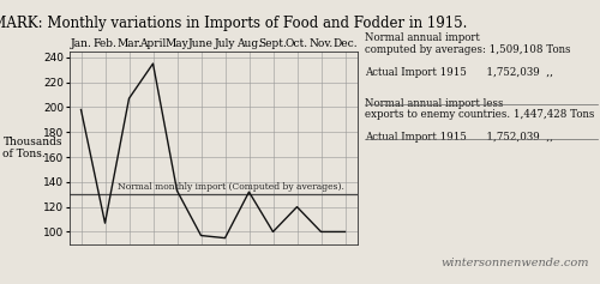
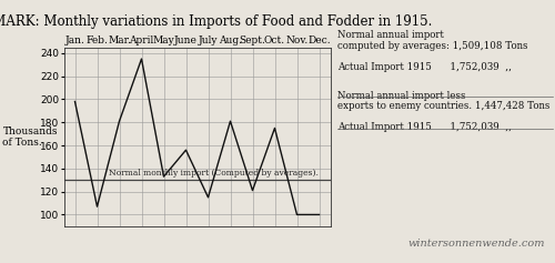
Mar.: 207 -> 181
June: 97 -> 156
July: 95 -> 115
Aug.: 132 -> 181
Sept.: 100 -> 121
Oct.: 120 -> 175
